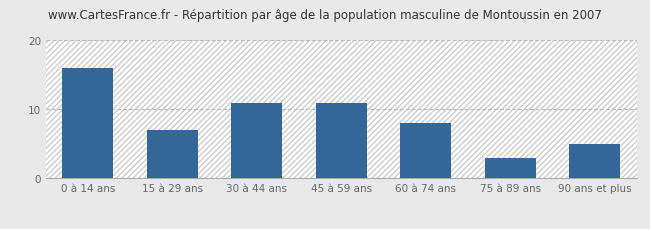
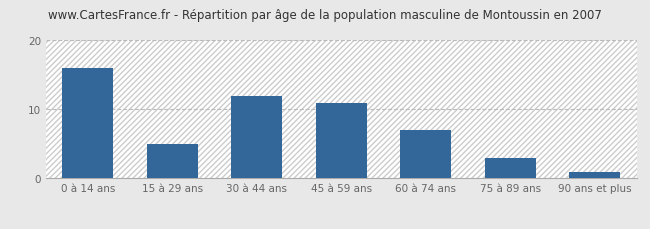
15 à 29 ans: 7 -> 5
30 à 44 ans: 11 -> 12
60 à 74 ans: 8 -> 7
90 ans et plus: 5 -> 1
